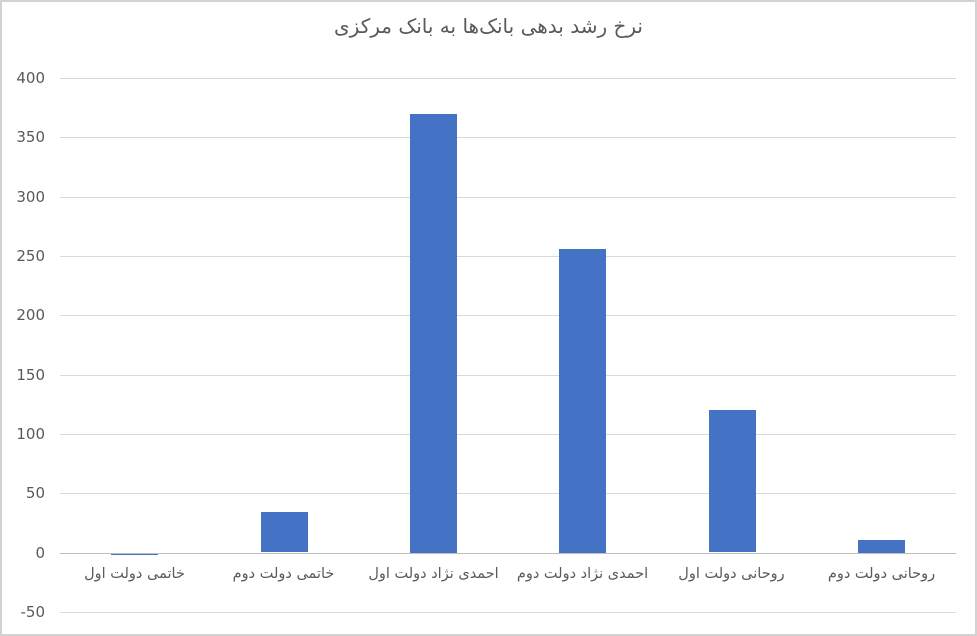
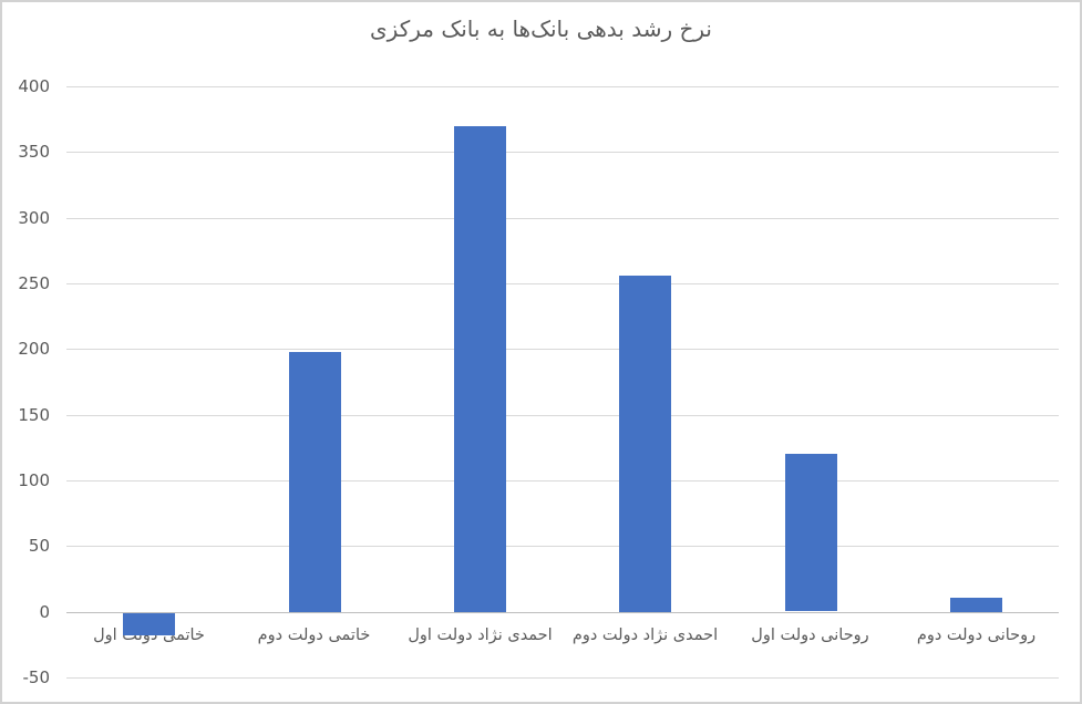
خاتمی دولت اول: -1 -> -17
خاتمی دولت دوم: 34 -> 198
